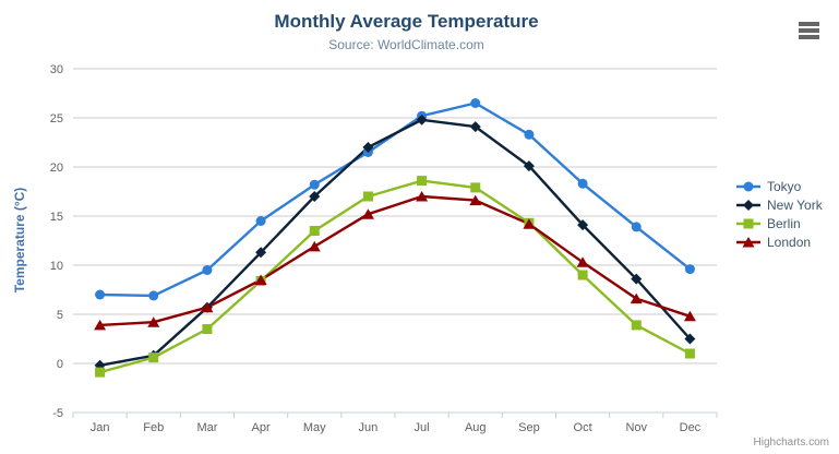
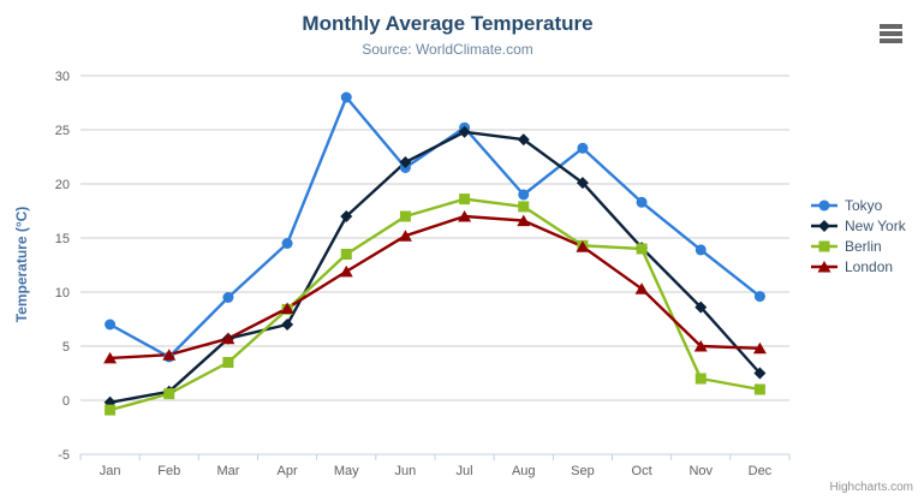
Tokyo/Feb: 7 -> 4
New York/Apr: 11 -> 7
Tokyo/May: 18 -> 28
Tokyo/Aug: 26 -> 19
Berlin/Oct: 9 -> 14
Berlin/Nov: 4 -> 2
London/Nov: 7 -> 5
